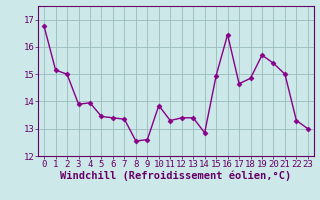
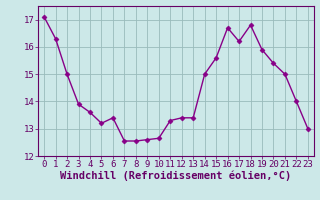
0: 16.75 -> 17.10
1: 15.15 -> 16.30
4: 13.95 -> 13.60
5: 13.45 -> 13.20
7: 13.35 -> 12.55
10: 13.85 -> 12.65
14: 12.85 -> 15.00
15: 14.95 -> 15.60
16: 16.45 -> 16.70
17: 14.65 -> 16.20
18: 14.85 -> 16.80
19: 15.70 -> 15.90
22: 13.30 -> 14.00
